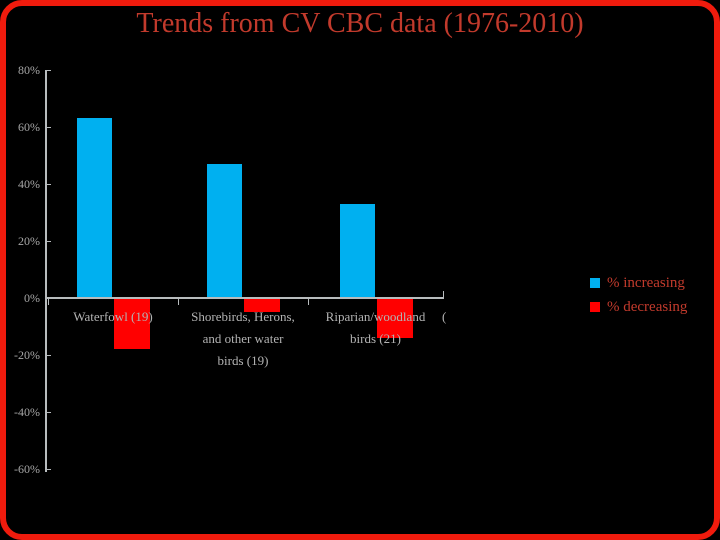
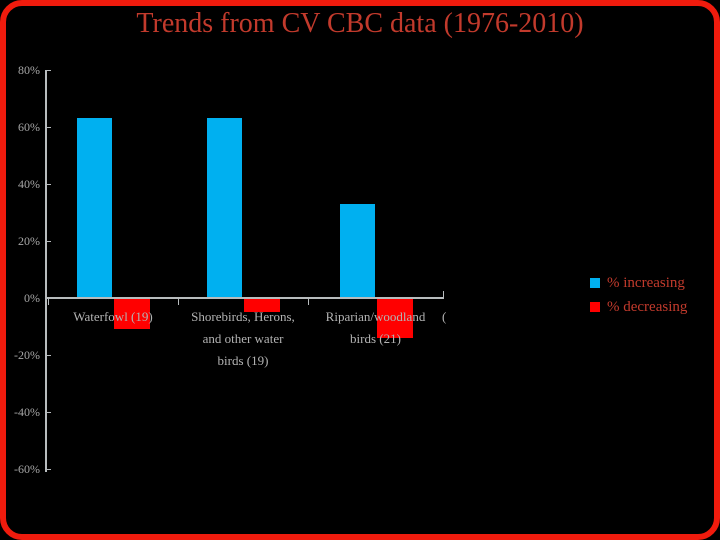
% decreasing/Waterfowl (19): -18% -> -11%
% increasing/Shorebirds, Herons, and other water birds (19): 47% -> 63%
